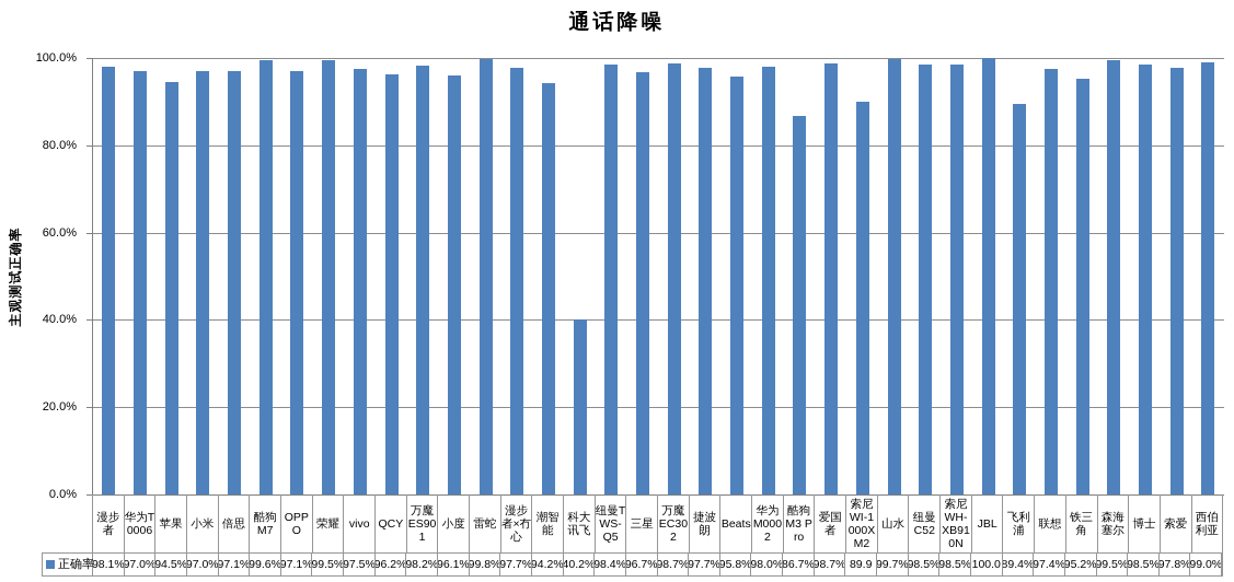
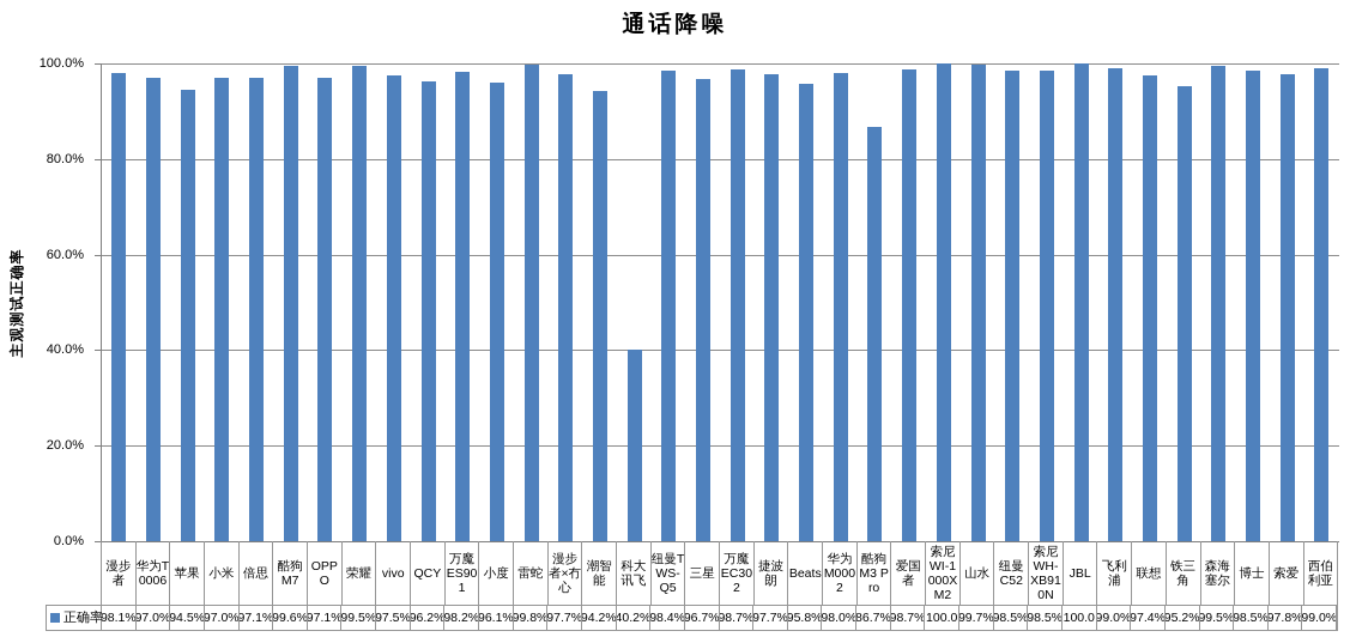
索尼WI-1000XM2: 89.9 -> 100.0
飞利浦: 89.4% -> 99.0%
